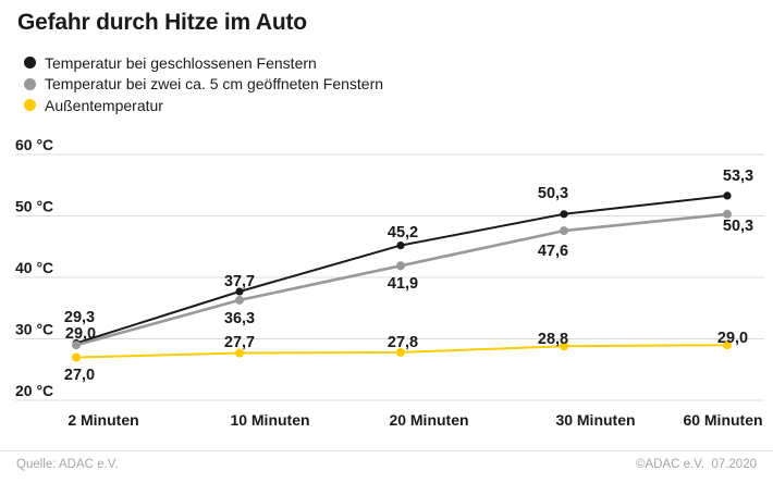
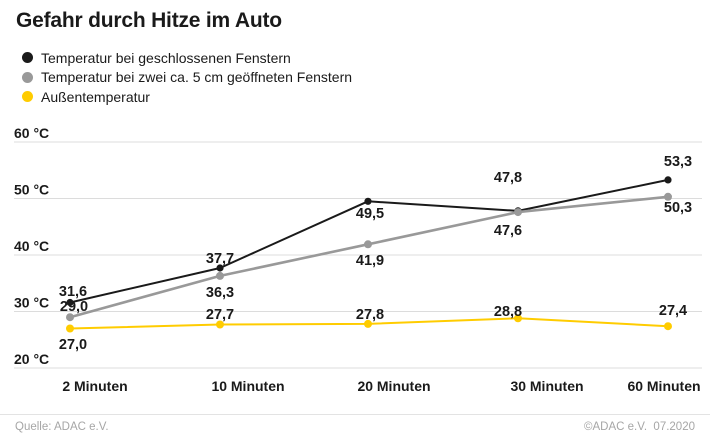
Temperatur bei geschlossenen Fenstern/2 Minuten: 29,3 -> 31,6
Temperatur bei geschlossenen Fenstern/20 Minuten: 45,2 -> 49,5
Temperatur bei geschlossenen Fenstern/30 Minuten: 50,3 -> 47,8
Außentemperatur/60 Minuten: 29,0 -> 27,4
